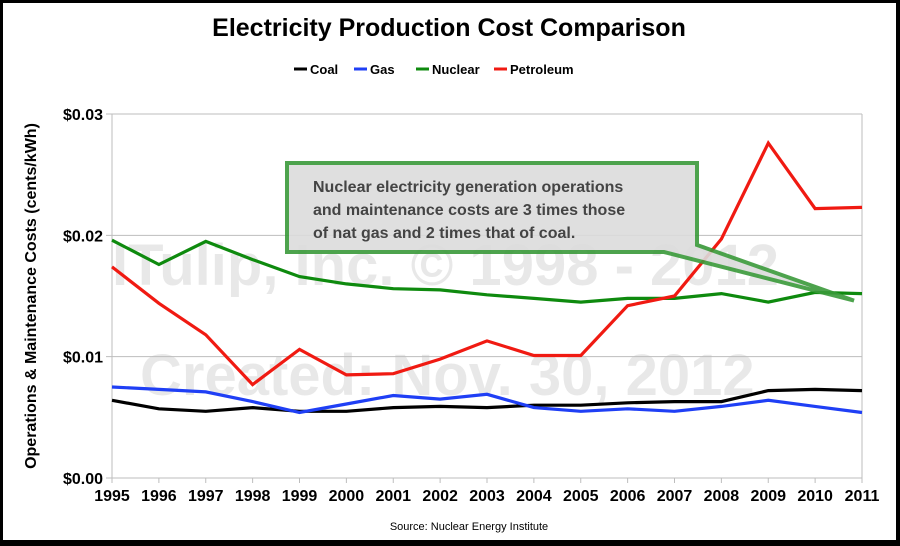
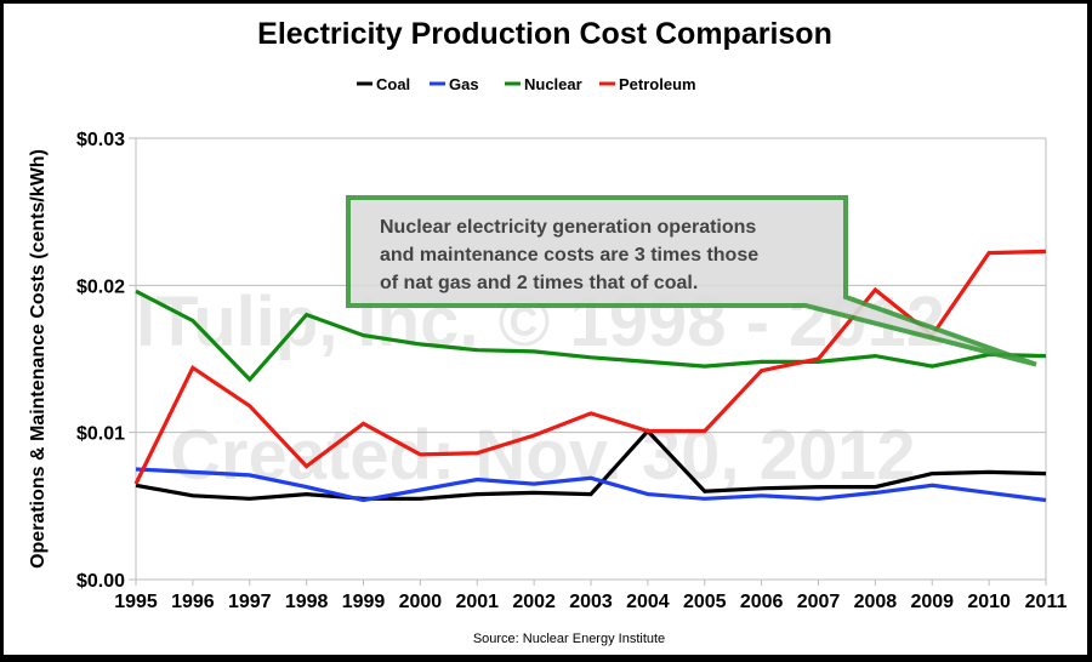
Petroleum/1995: $0.0174 -> $0.0065
Nuclear/1997: $0.0195 -> $0.0136
Coal/2004: $0.0060 -> $0.0101
Petroleum/2009: $0.0276 -> $0.0166
